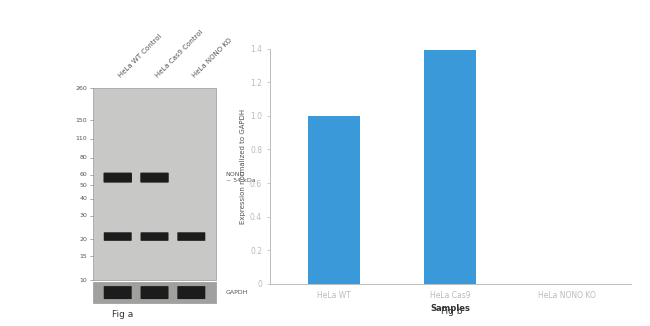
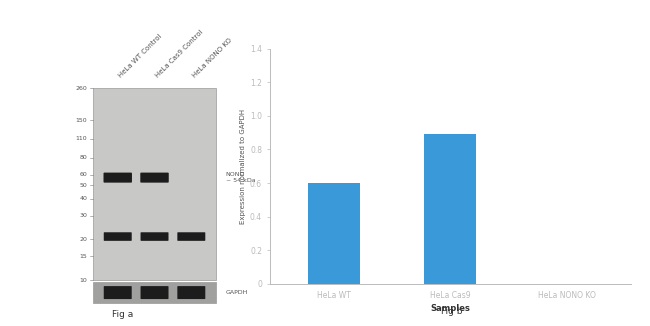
HeLa WT: 1.00 -> 0.60
HeLa Cas9: 1.40 -> 0.89
